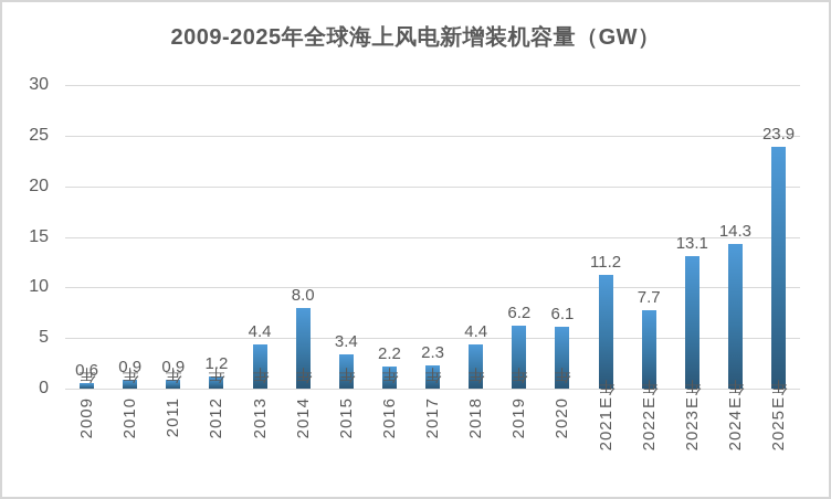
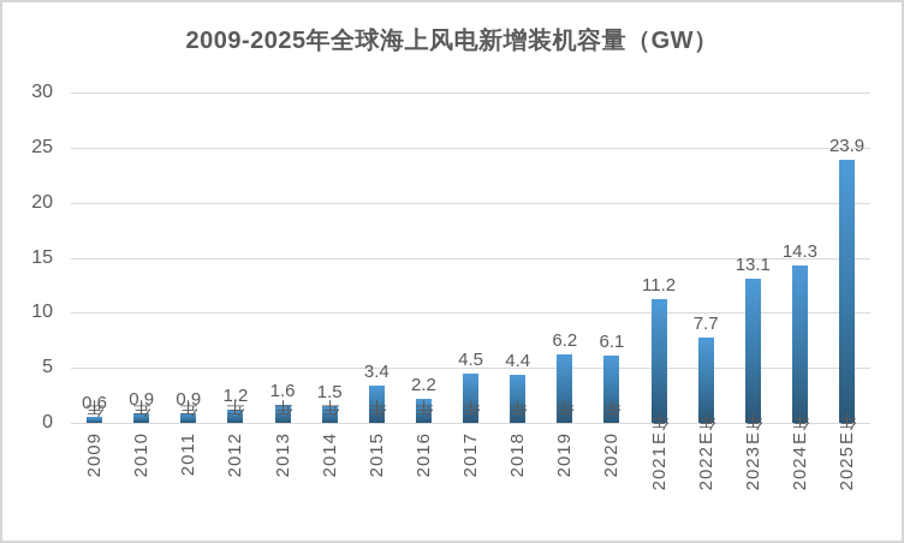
2013年: 4.4 -> 1.6
2014年: 8.0 -> 1.5
2017年: 2.3 -> 4.5
